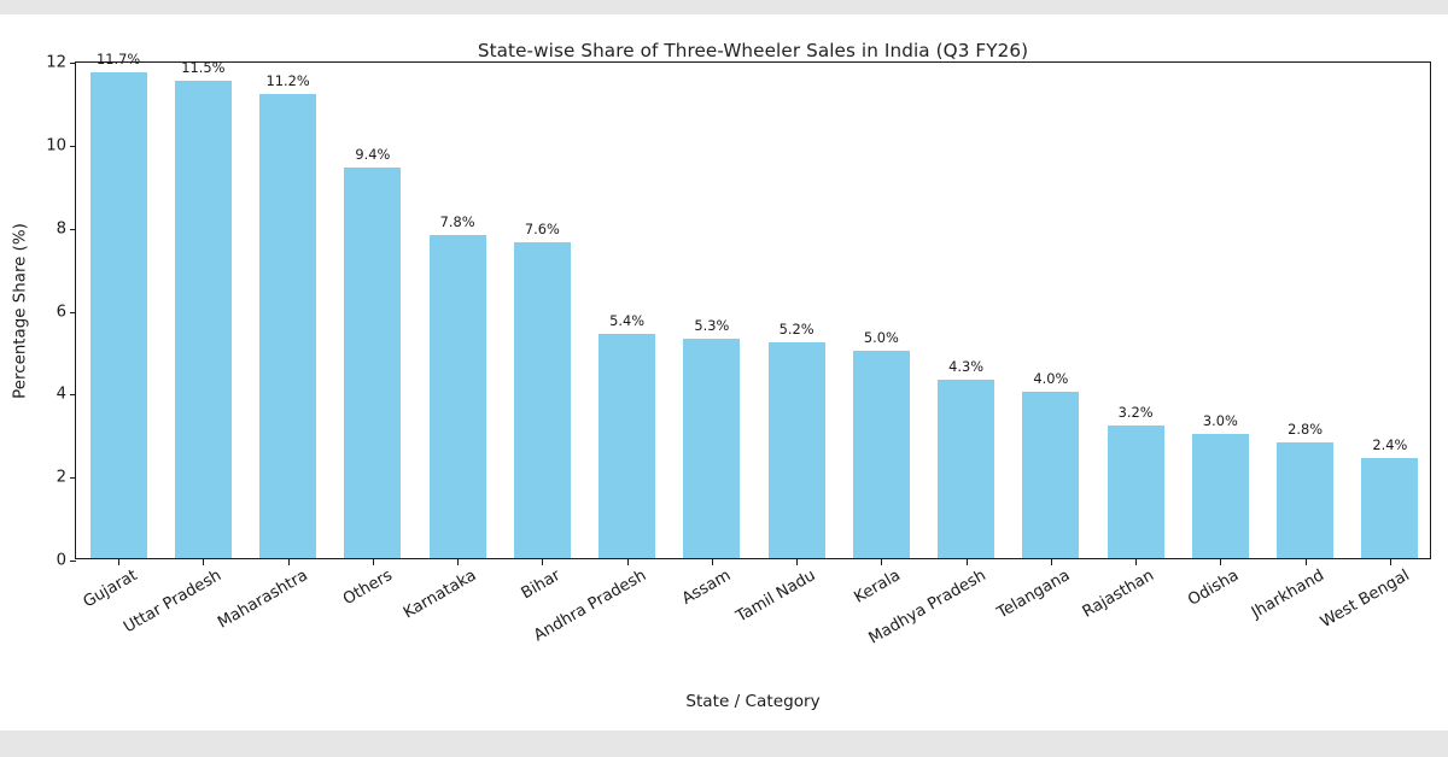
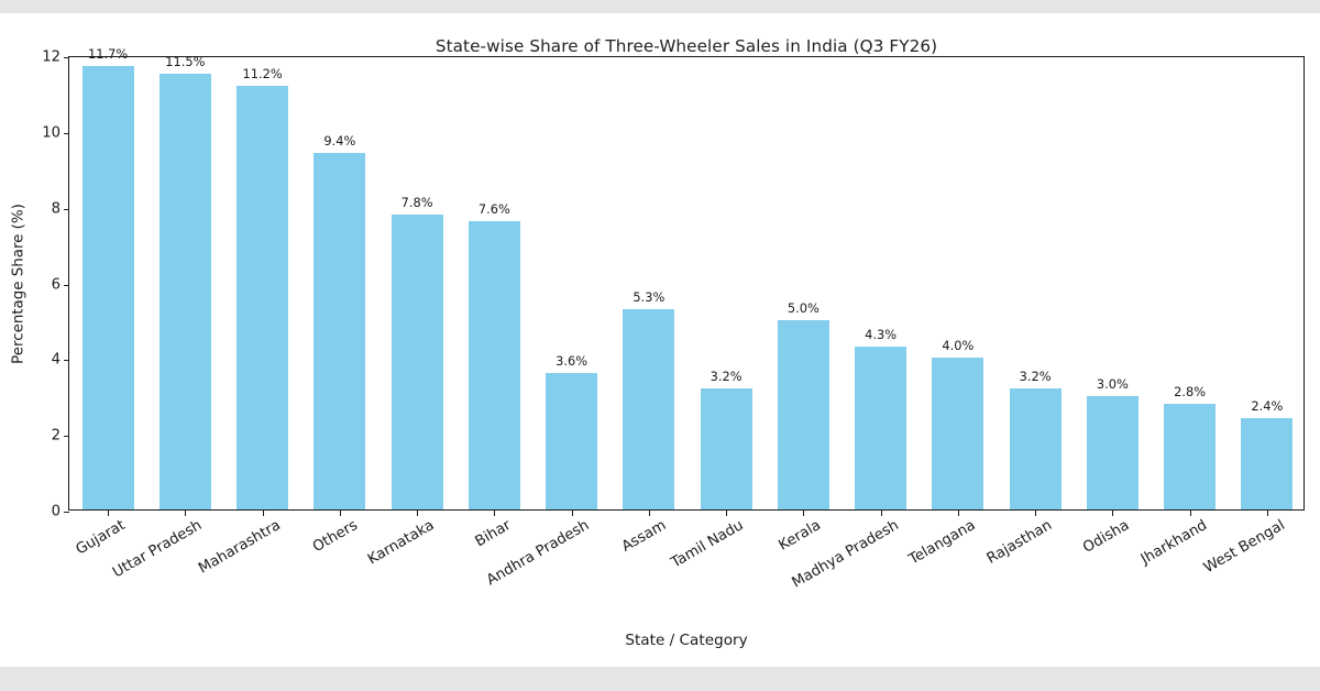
Andhra Pradesh: 5.4% -> 3.6%
Tamil Nadu: 5.2% -> 3.2%
